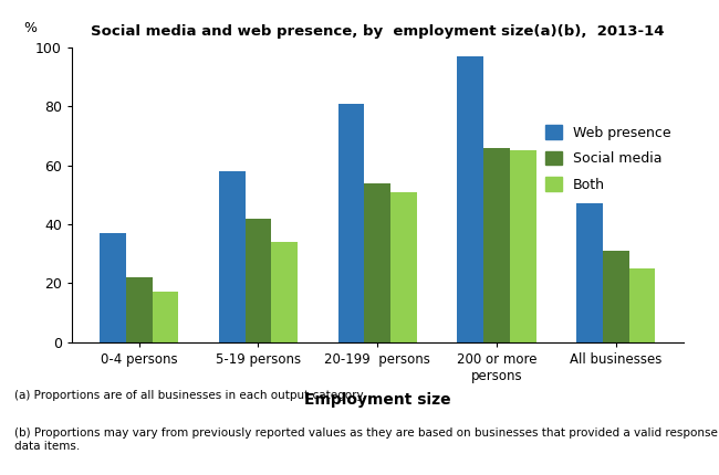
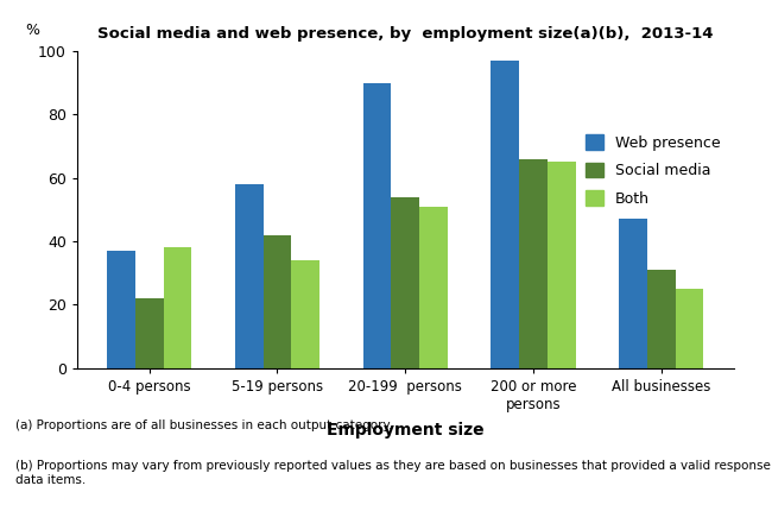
Both/0-4 persons: 17 -> 38
Web presence/20-199 persons: 81 -> 90
